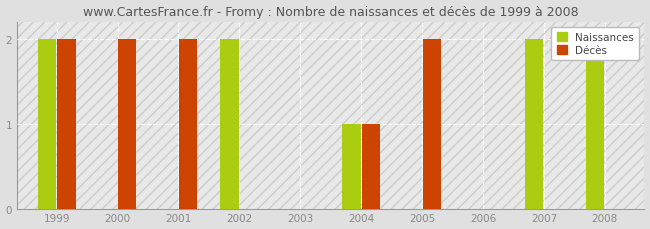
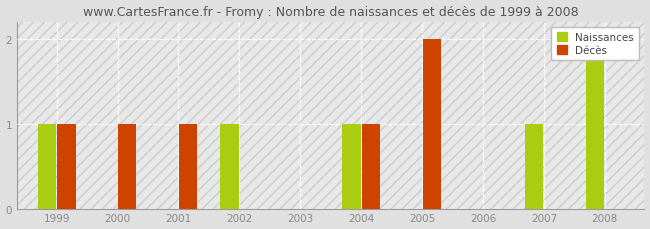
Naissances/1999: 2 -> 1
Décès/1999: 2 -> 1
Décès/2000: 2 -> 1
Décès/2001: 2 -> 1
Naissances/2002: 2 -> 1
Naissances/2007: 2 -> 1
